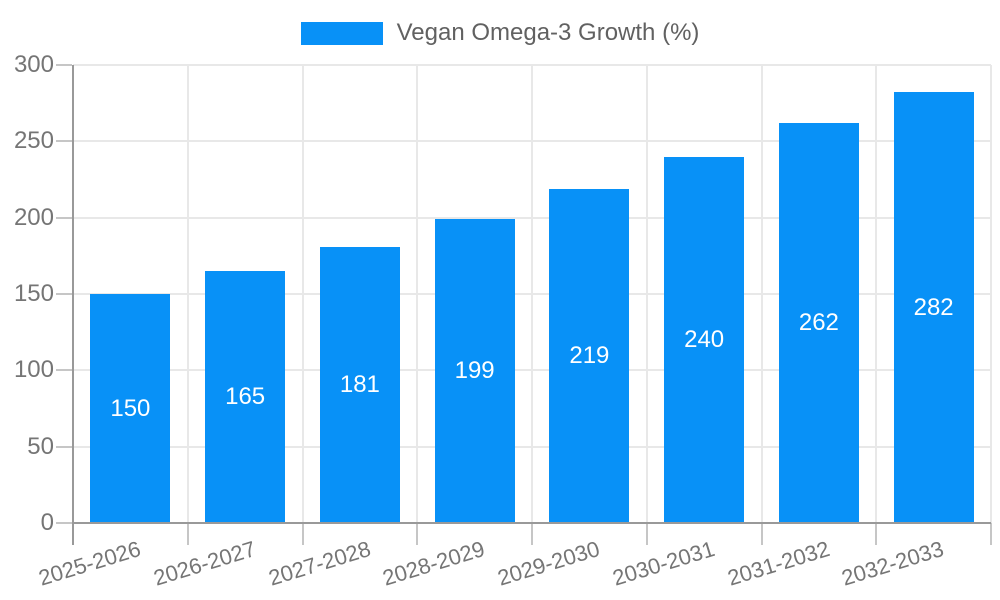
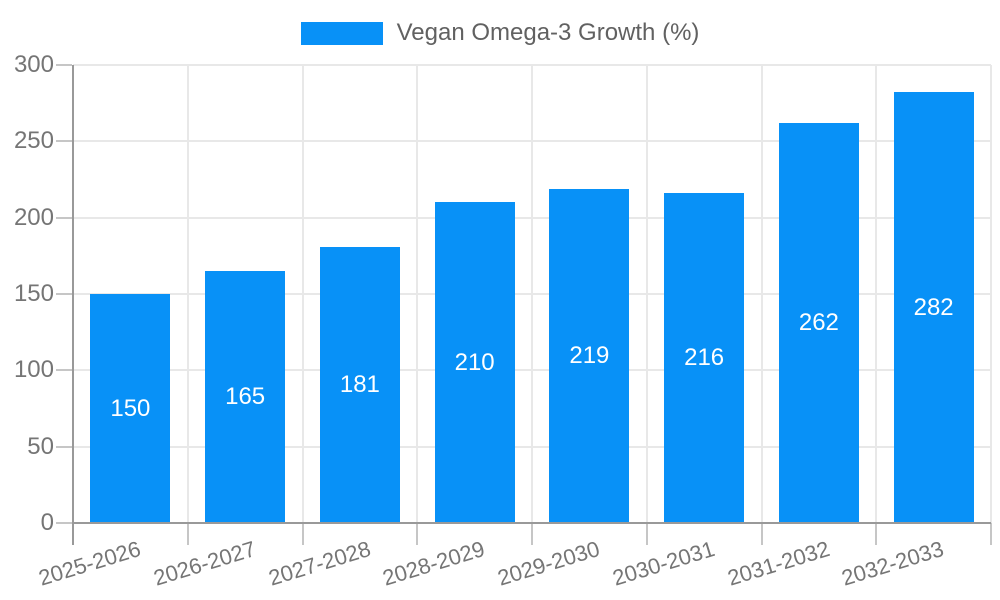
2028-2029: 199 -> 210
2030-2031: 240 -> 216
